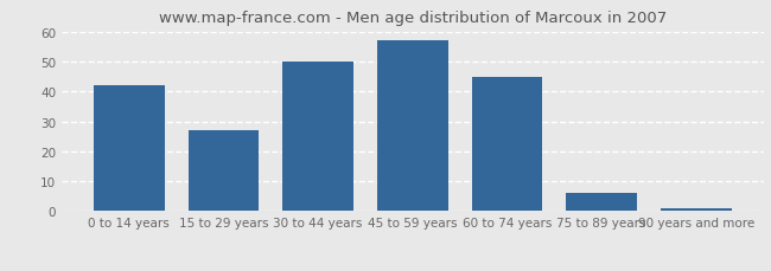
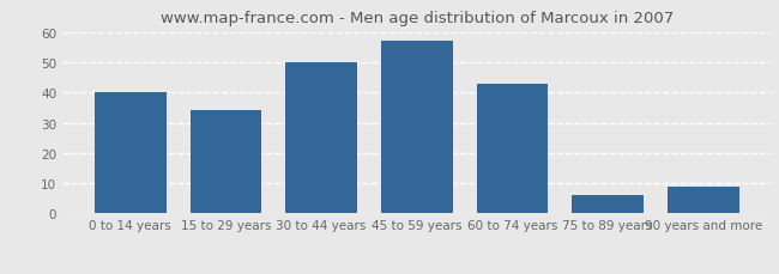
0 to 14 years: 42 -> 40
15 to 29 years: 27 -> 34
60 to 74 years: 45 -> 43
90 years and more: 1 -> 9
